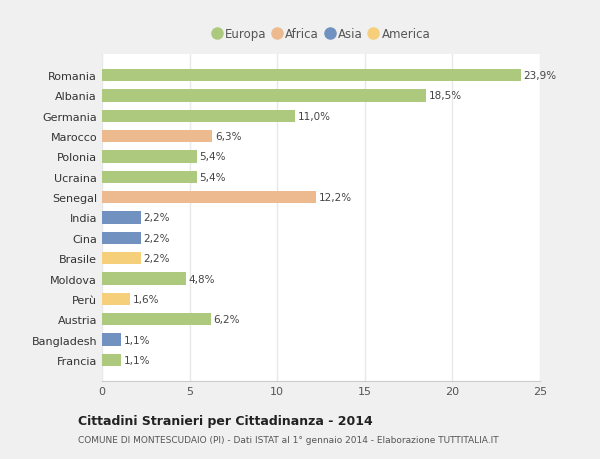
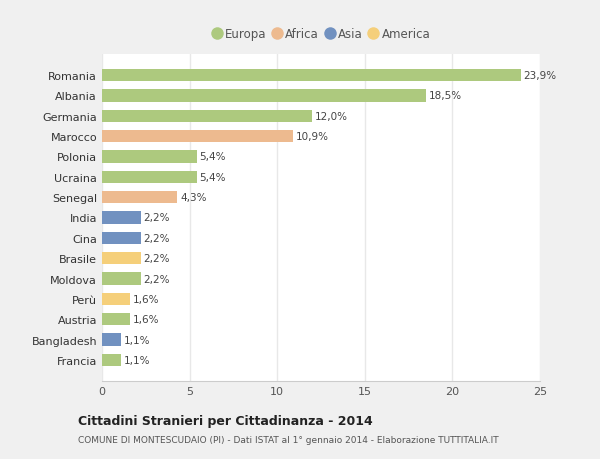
Germania: 11,0% -> 12,0%
Marocco: 6,3% -> 10,9%
Senegal: 12,2% -> 4,3%
Moldova: 4,8% -> 2,2%
Austria: 6,2% -> 1,6%
